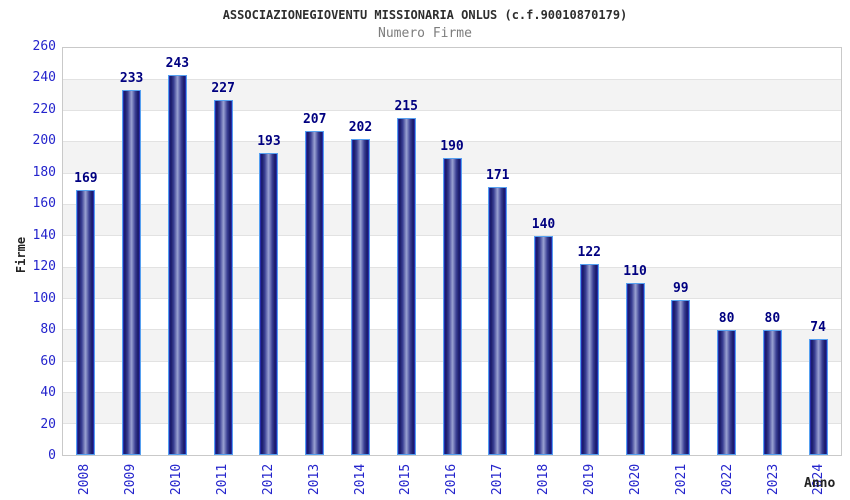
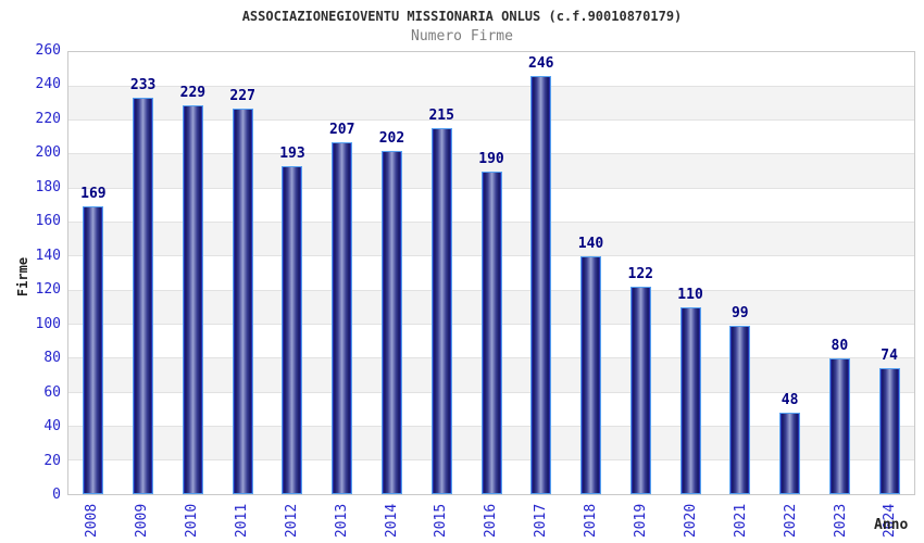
2010: 243 -> 229
2017: 171 -> 246
2022: 80 -> 48
